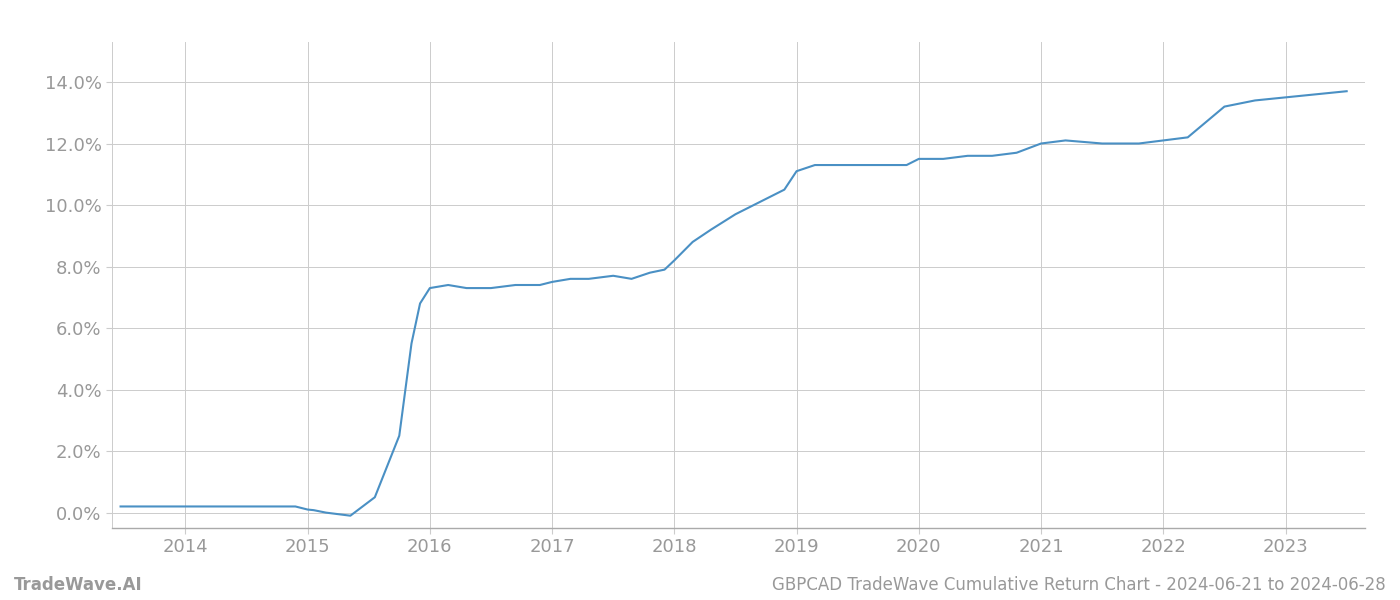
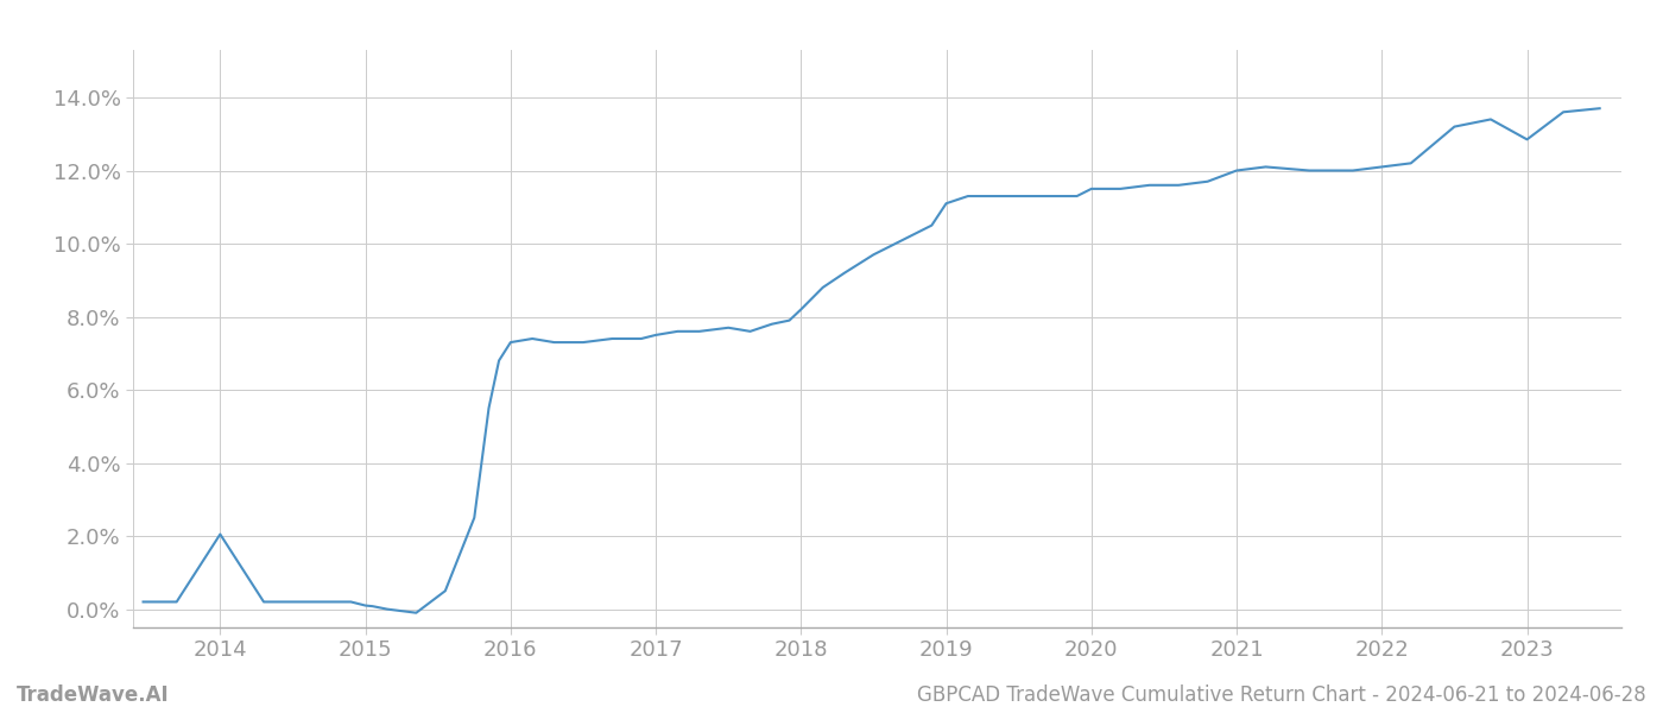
2014: 0.20% -> 2.05%
2023: 13.50% -> 12.85%
